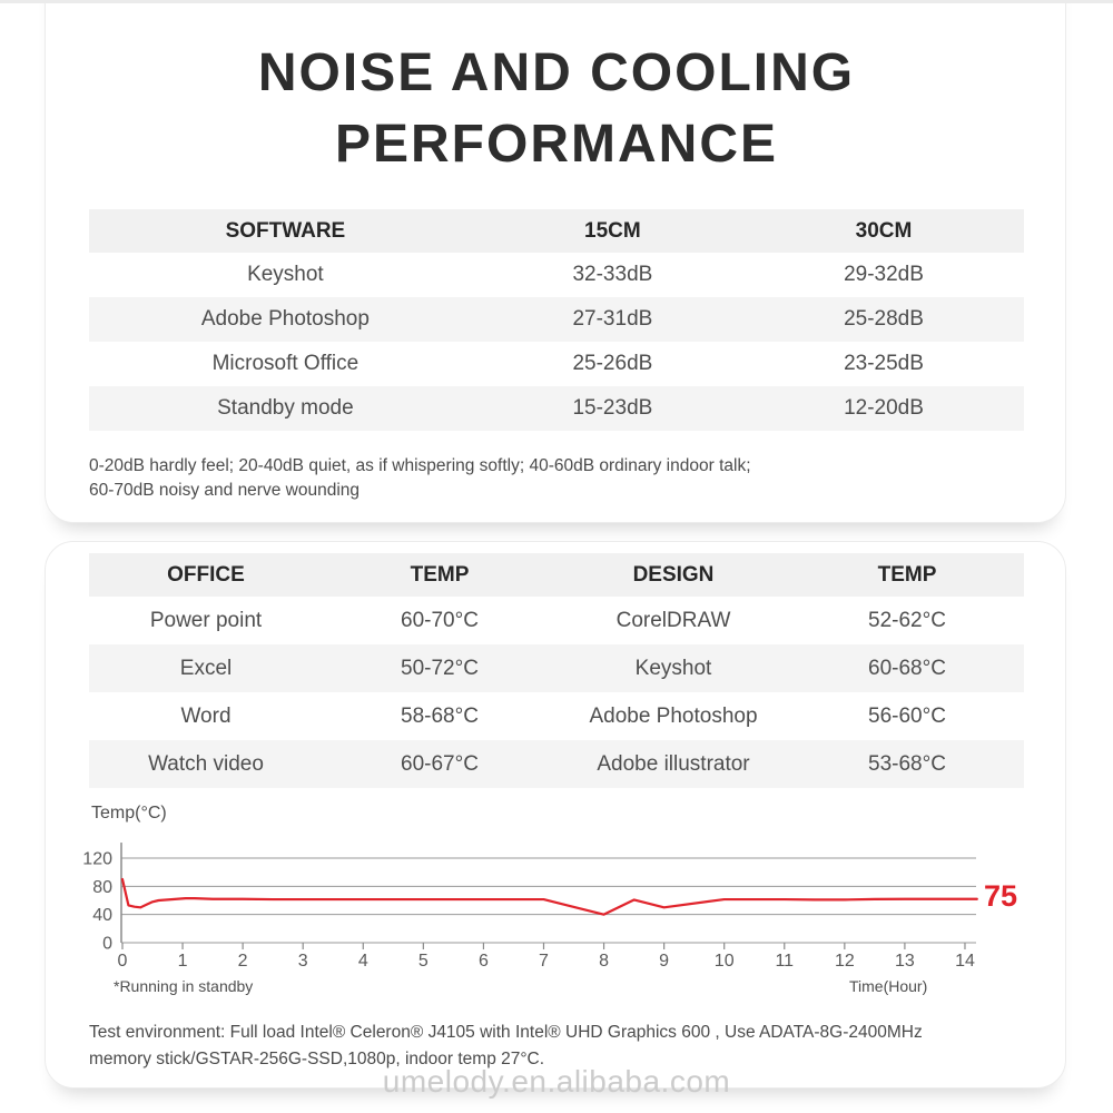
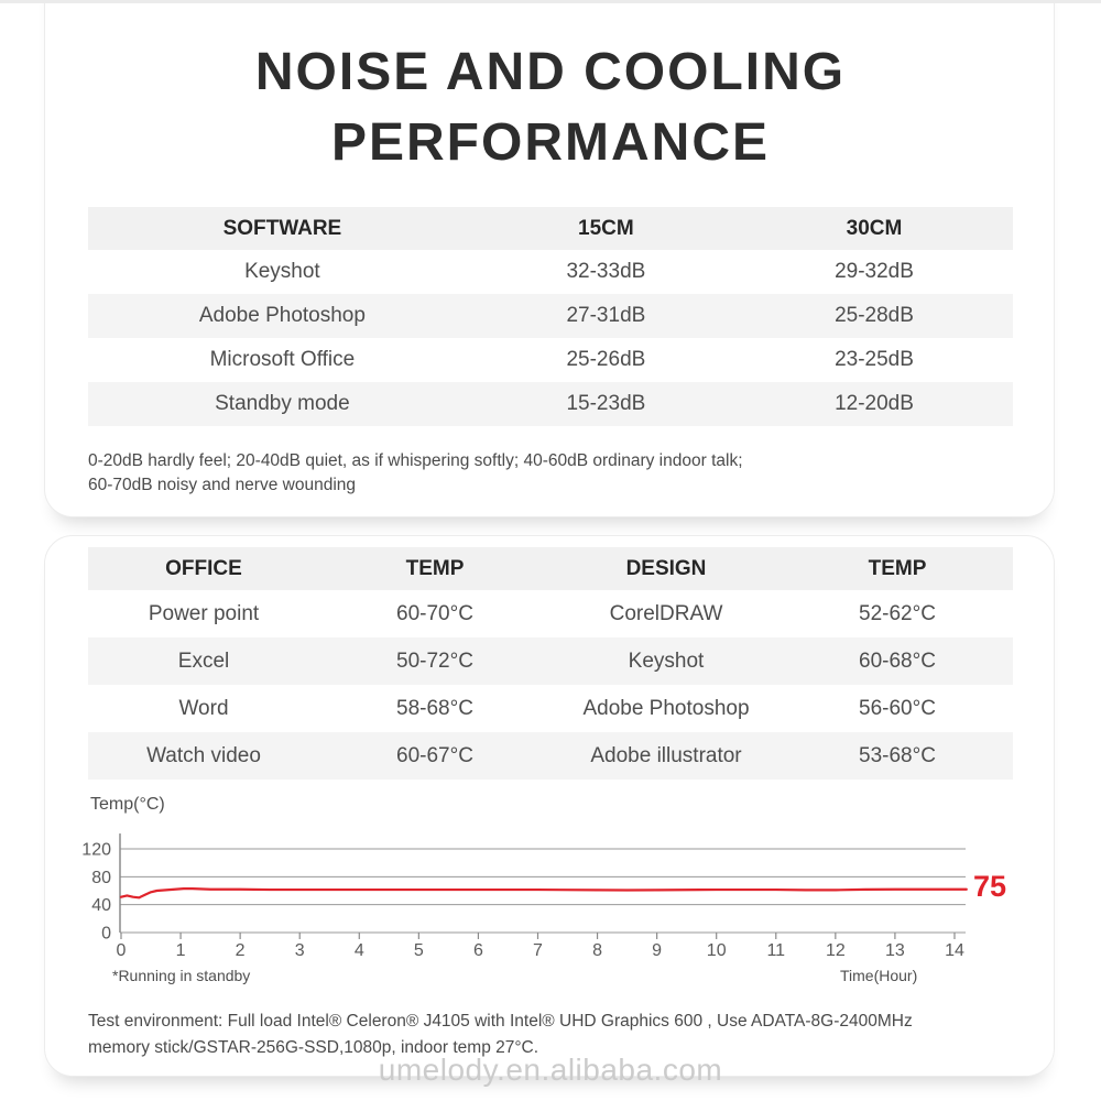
0: 90 -> 50
8: 40 -> 60
9: 50 -> 60
